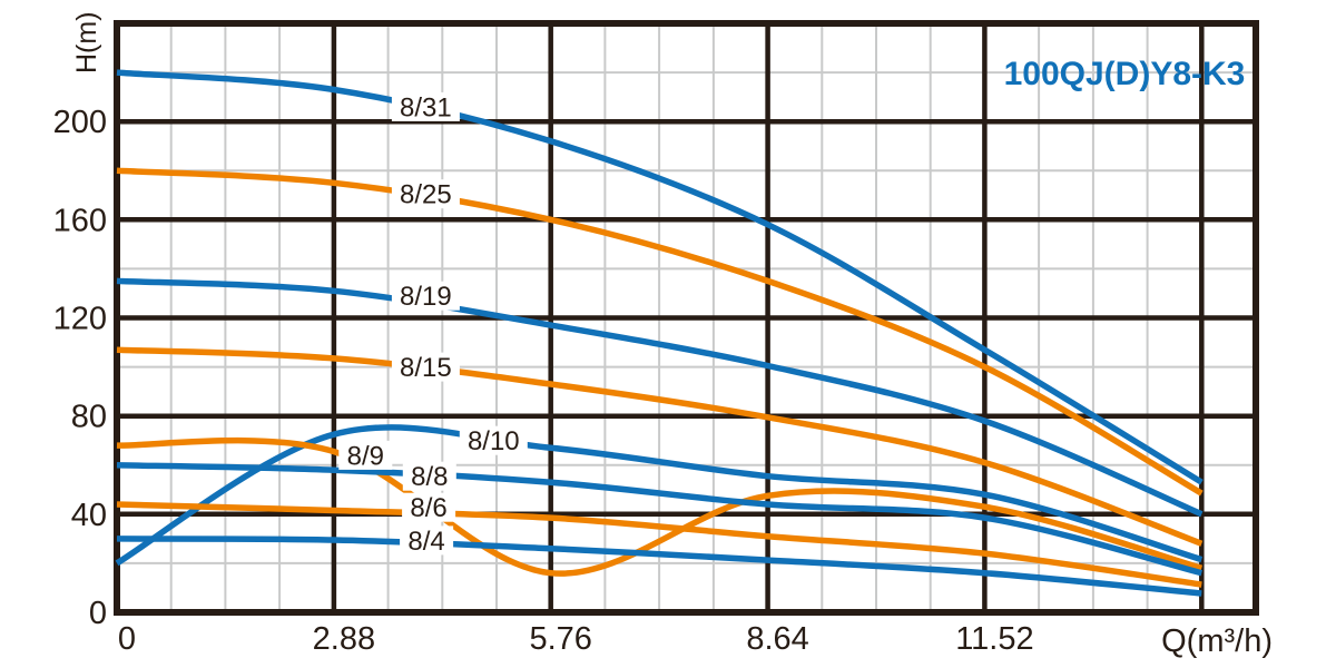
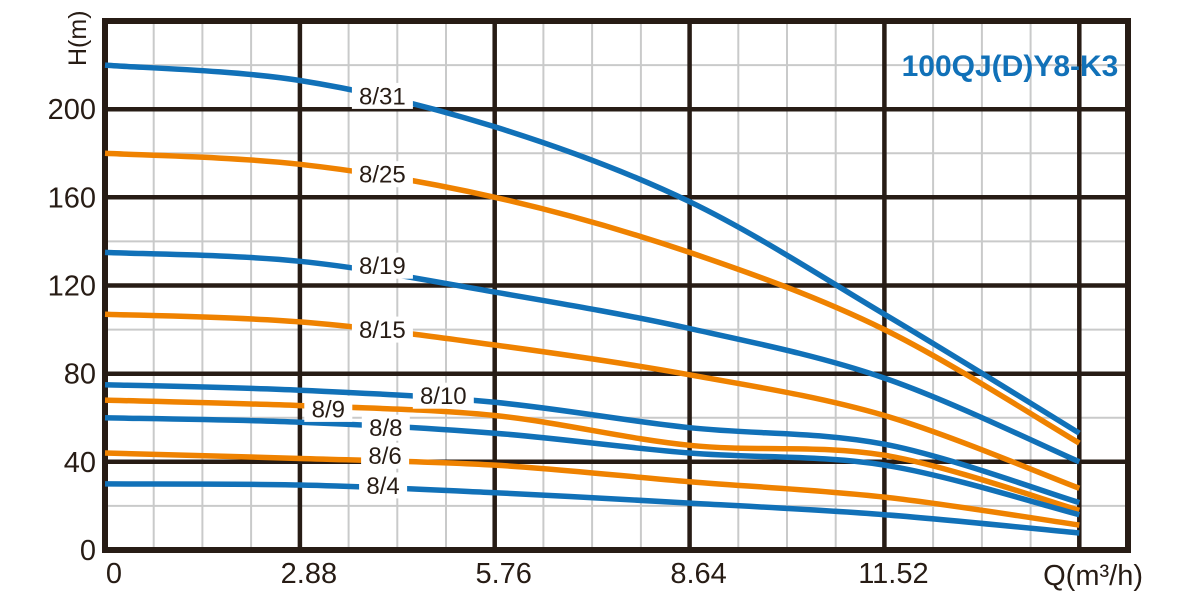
8/10/0: 20 -> 75
8/9/5.76: 16 -> 61
